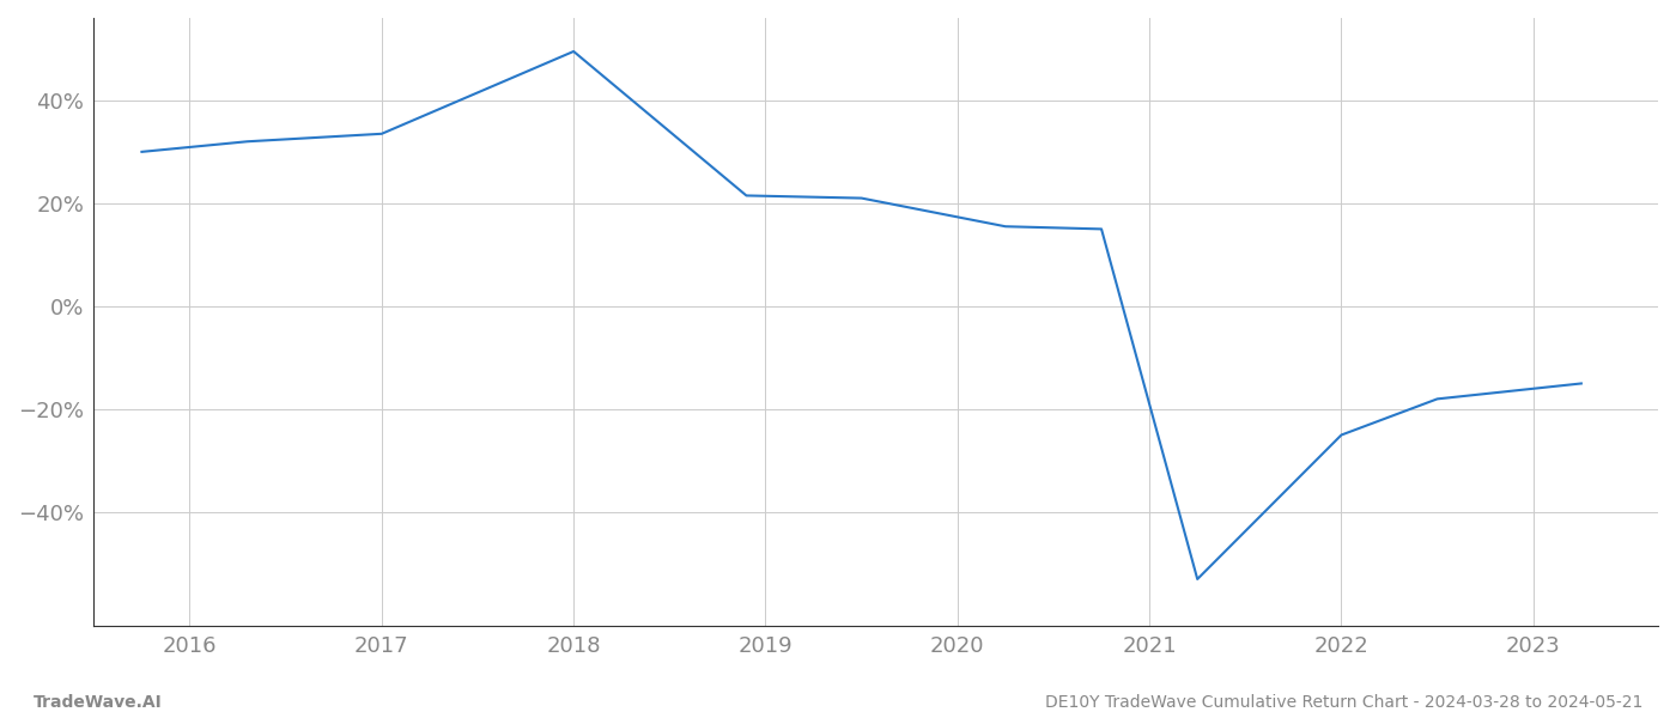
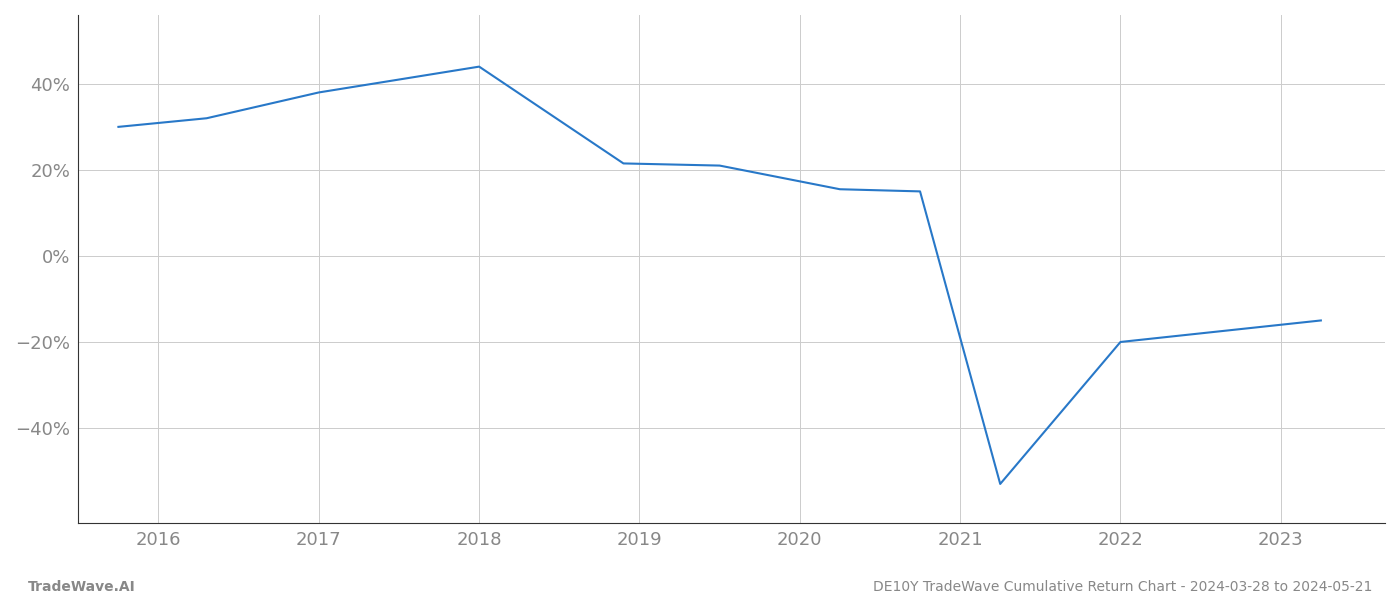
2017: 33.5% -> 38.0%
2018: 49.5% -> 44.0%
2022: -25.0% -> -20.0%
